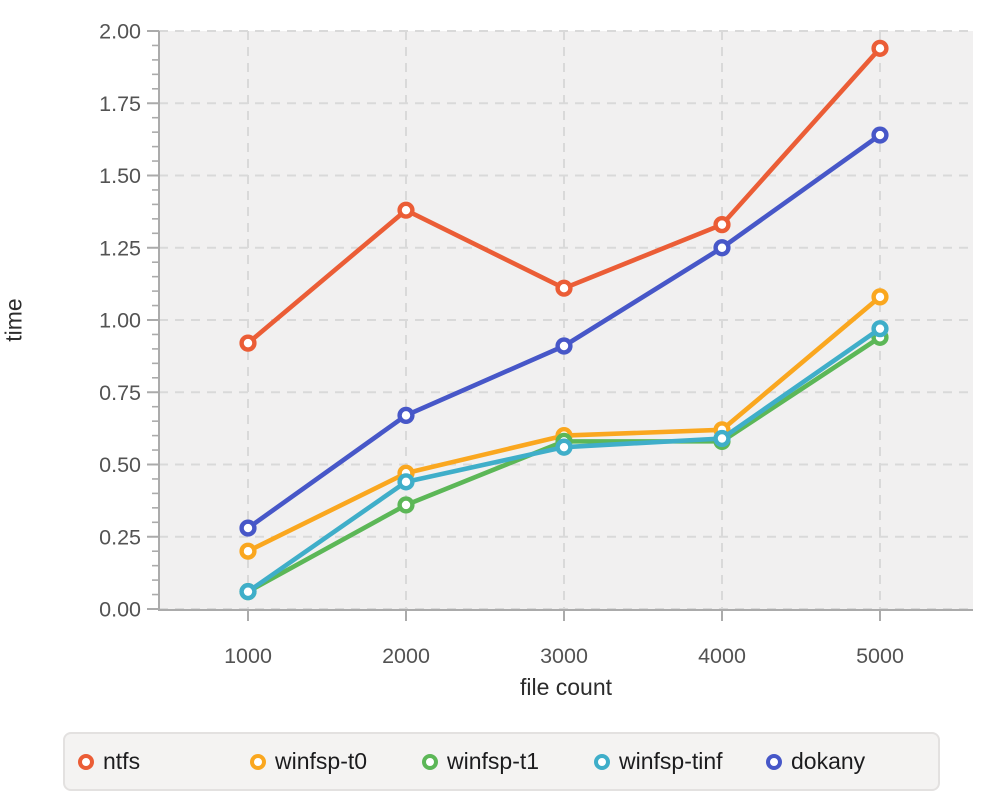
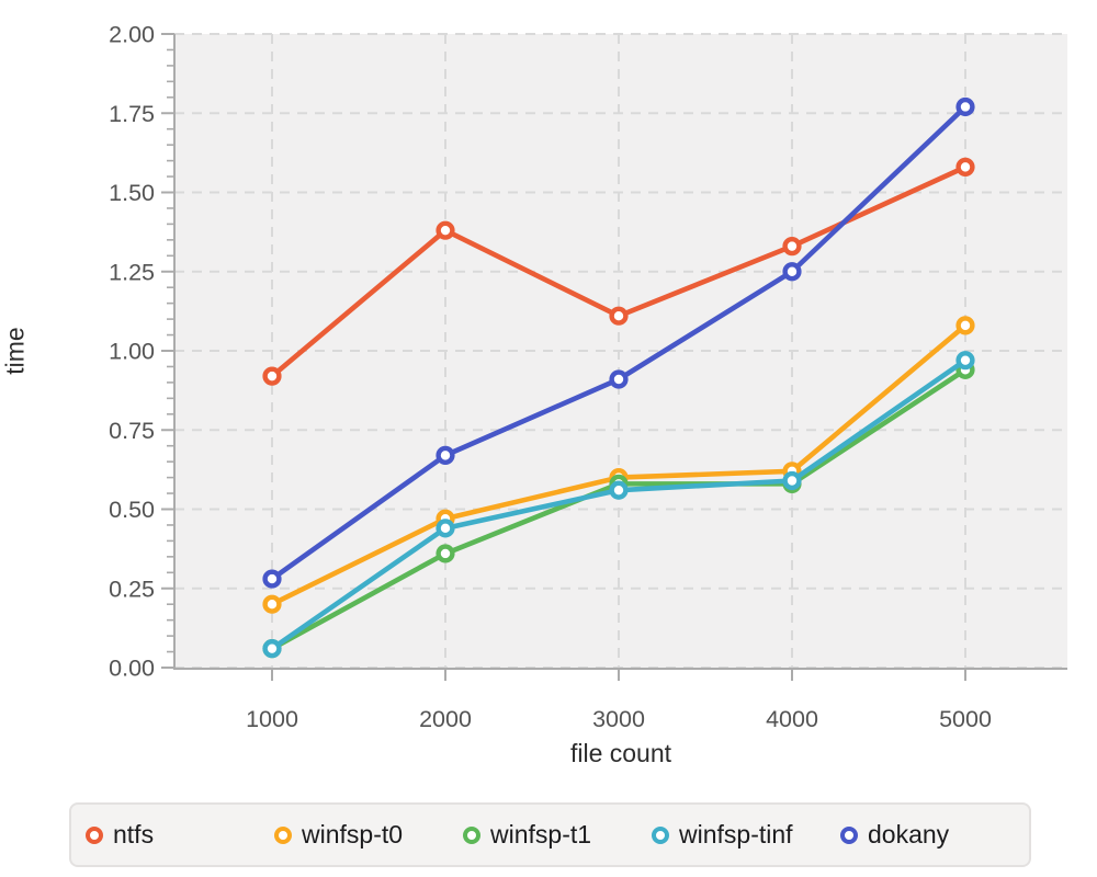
ntfs/5000: 1.94 -> 1.58
dokany/5000: 1.64 -> 1.77
